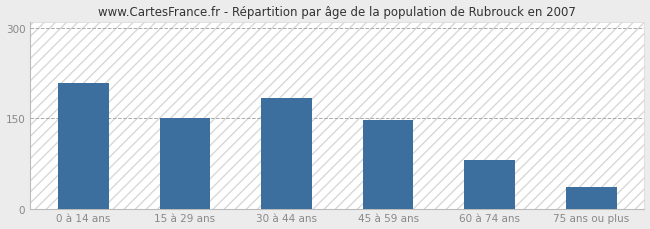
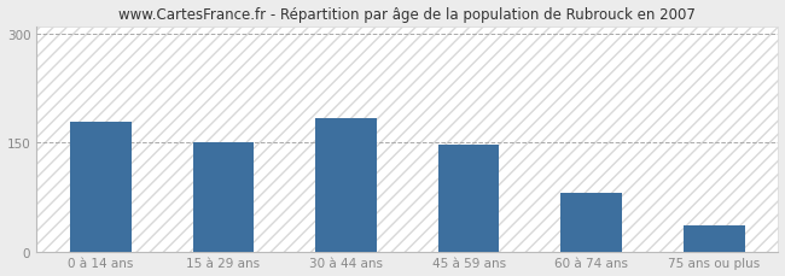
0 à 14 ans: 208 -> 178
